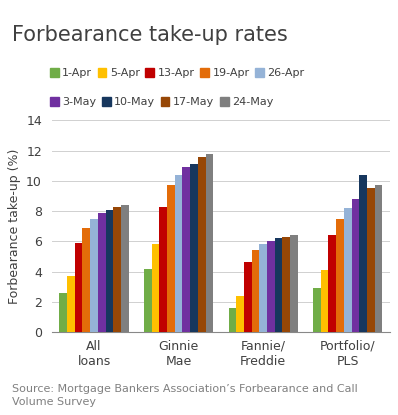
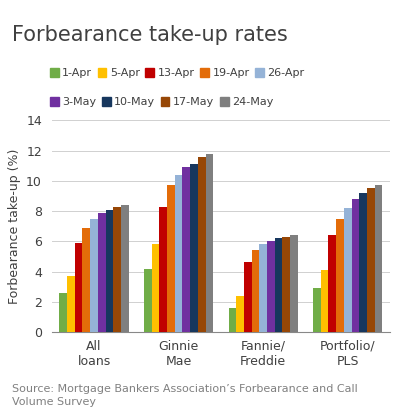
10-May/Portfolio/ PLS: 10.4 -> 9.2
